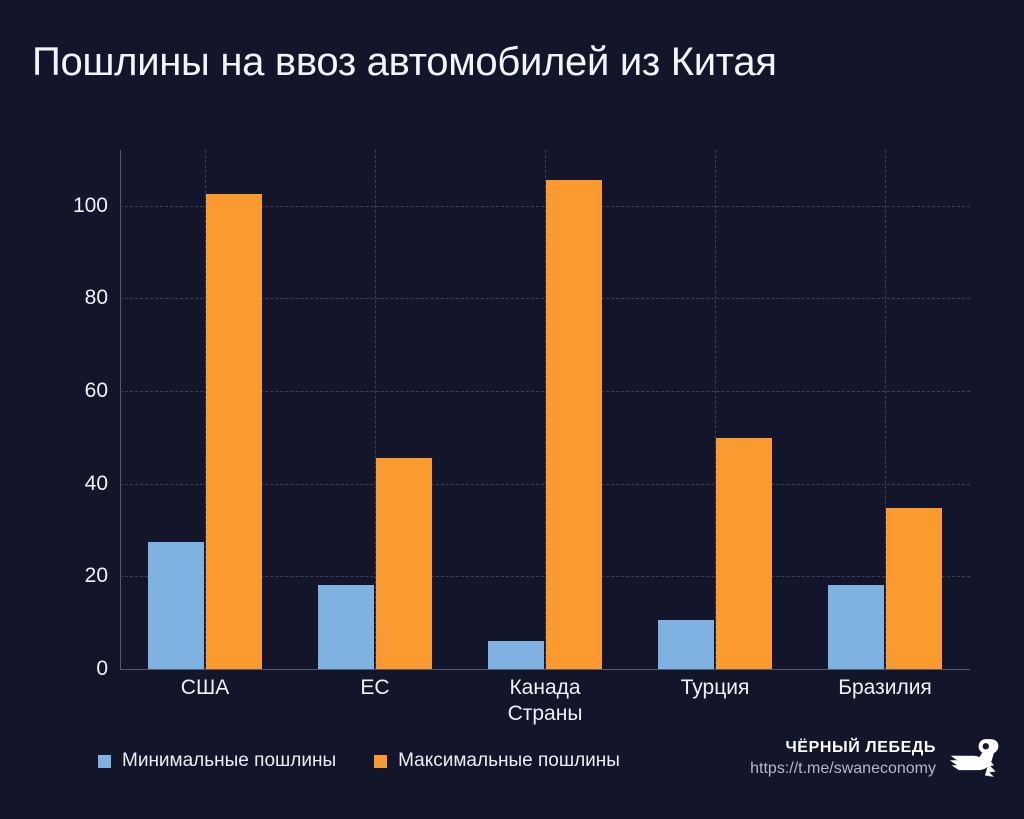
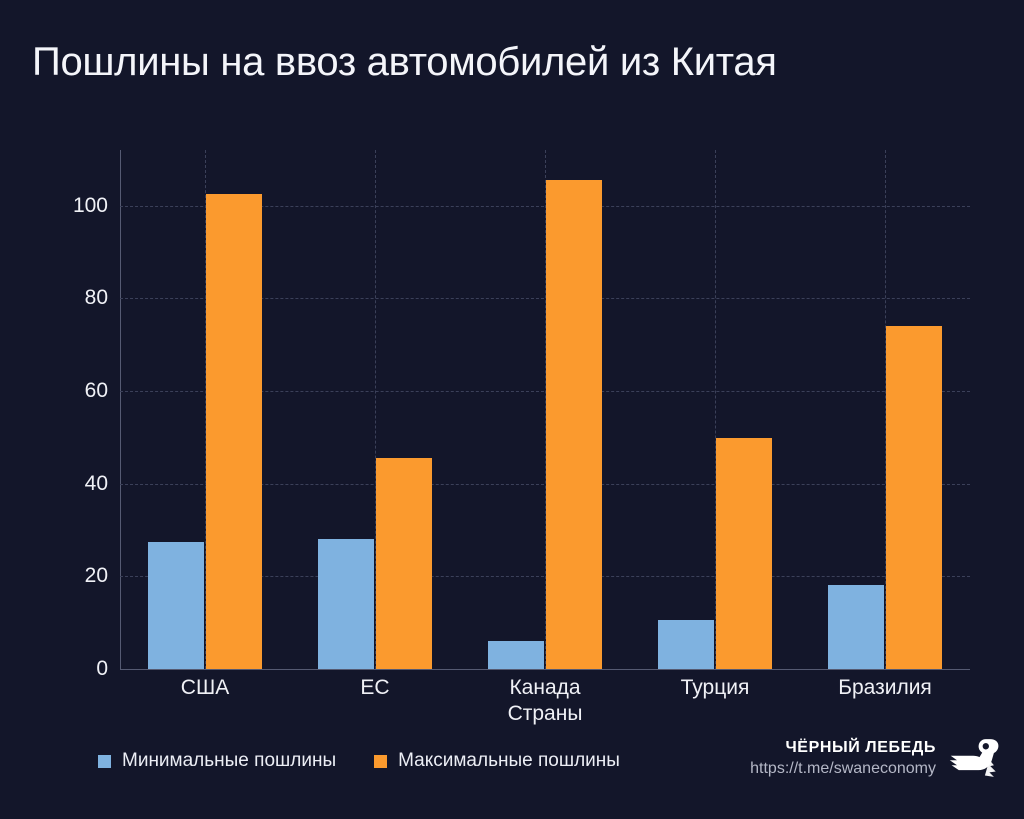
Минимальные пошлины/ЕС: 18 -> 28
Максимальные пошлины/Бразилия: 35 -> 74
